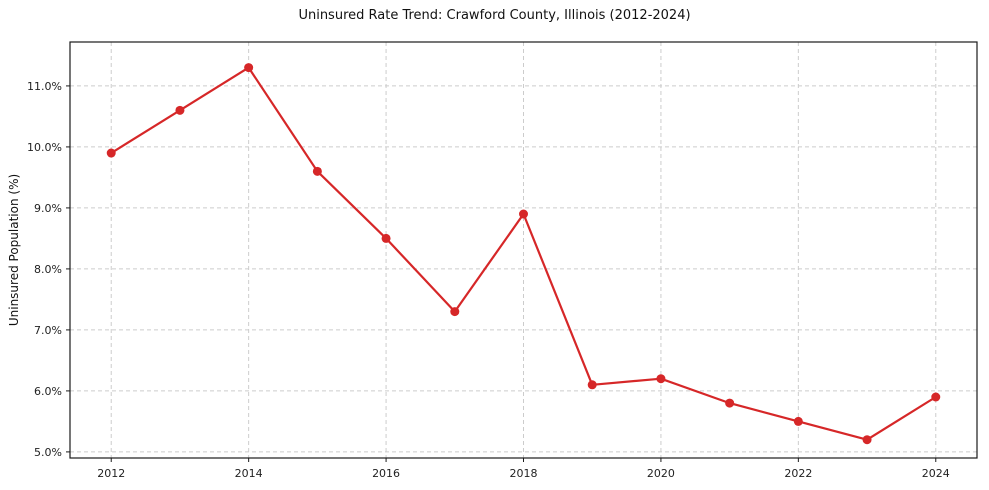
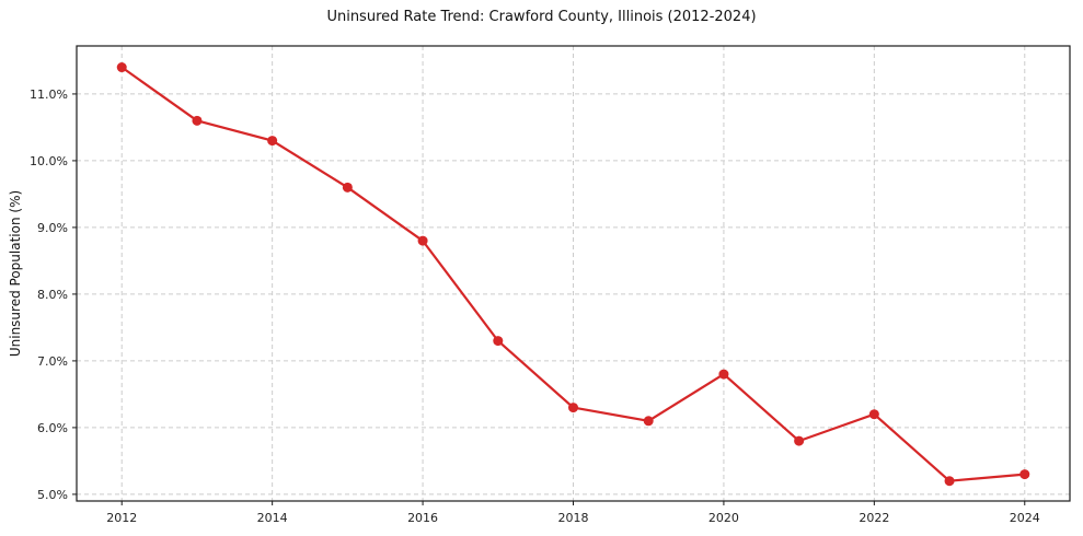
2012: 9.9% -> 11.4%
2014: 11.3% -> 10.3%
2016: 8.5% -> 8.8%
2018: 8.9% -> 6.3%
2020: 6.2% -> 6.8%
2022: 5.5% -> 6.2%
2024: 5.9% -> 5.3%
